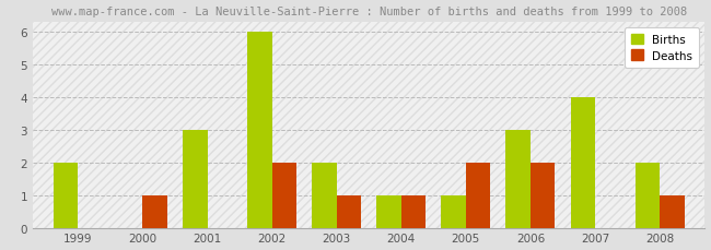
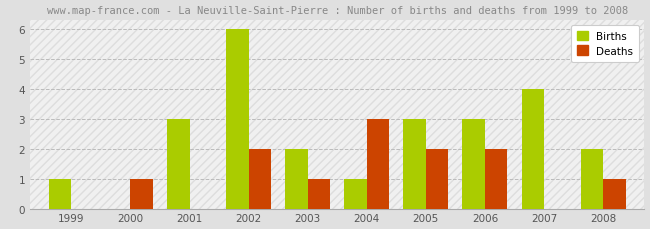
Births/1999: 2 -> 1
Deaths/2004: 1 -> 3
Births/2005: 1 -> 3
